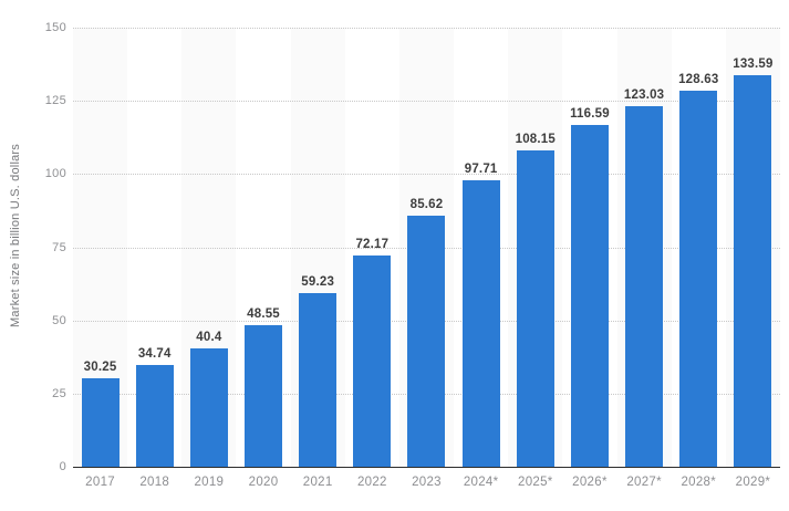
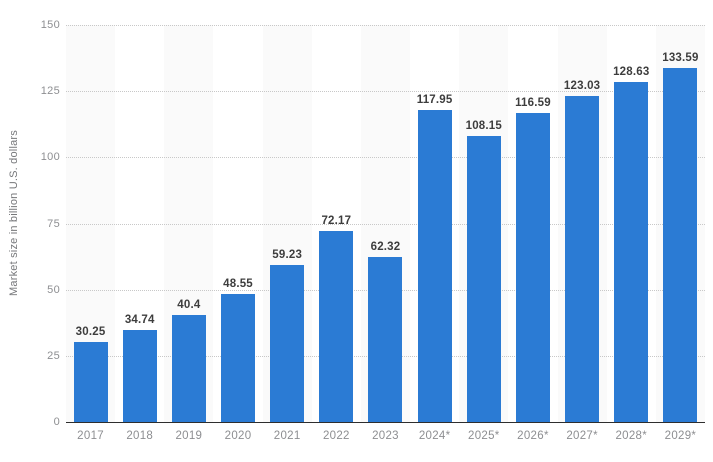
2023: 85.62 -> 62.32
2024*: 97.71 -> 117.95
